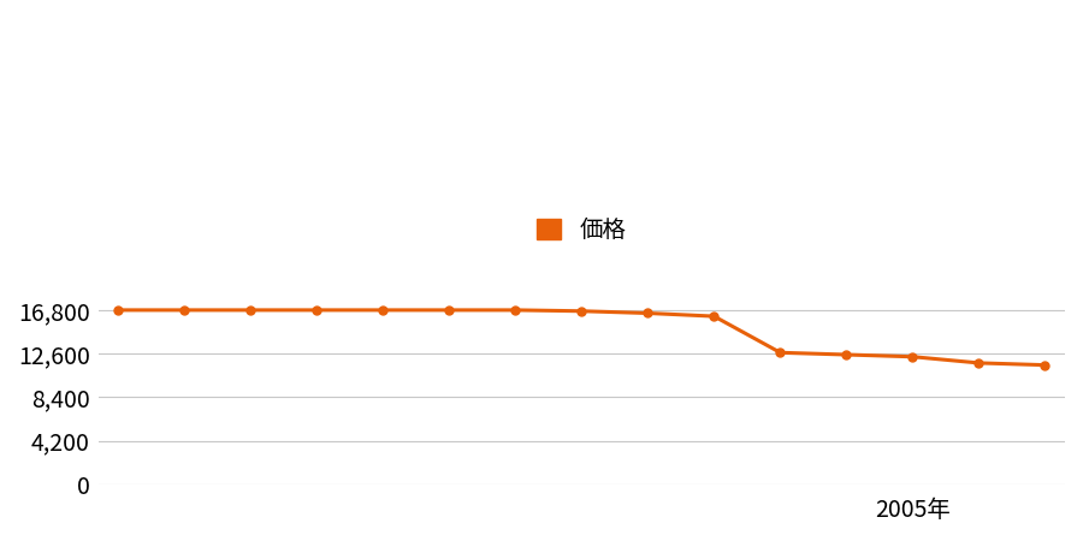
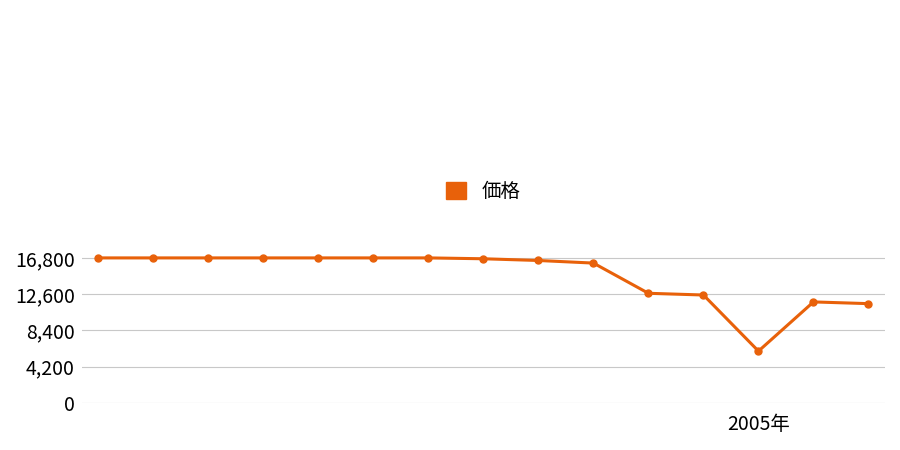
2005年: 12,300 -> 6,000
